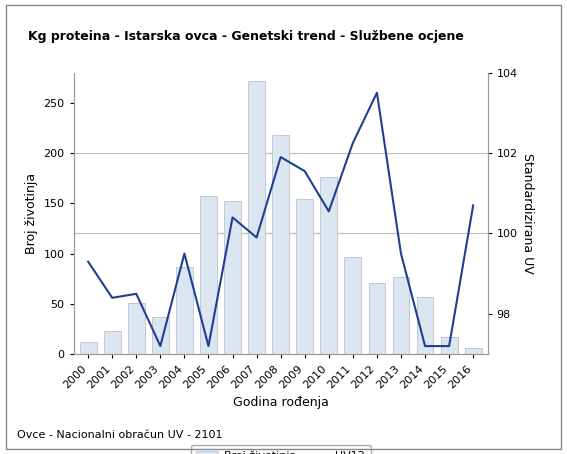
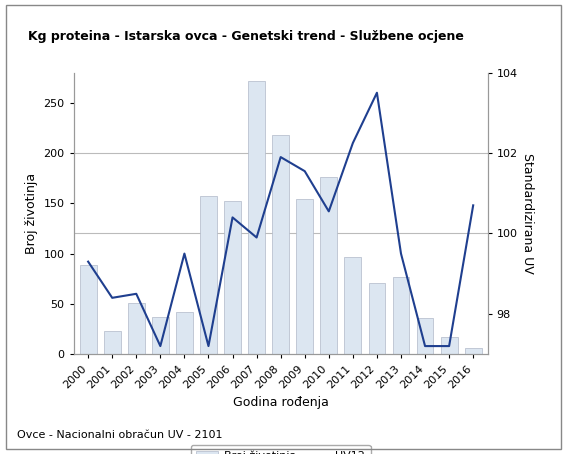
Broj životinja/2000: 12 -> 89
Broj životinja/2004: 87 -> 42
Broj životinja/2014: 57 -> 36
